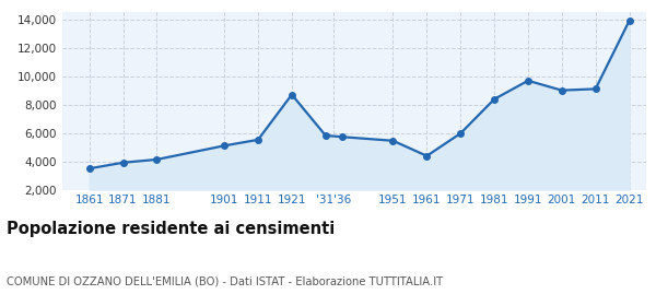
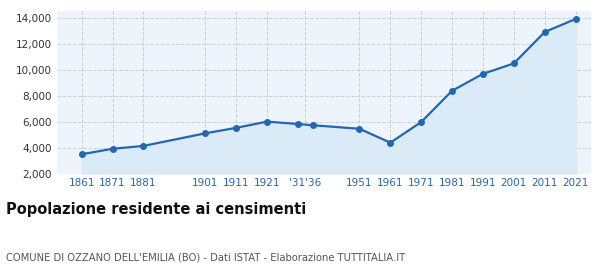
1921: 8,700 -> 6,000
2001: 9,000 -> 10,500
2011: 9,100 -> 12,900
